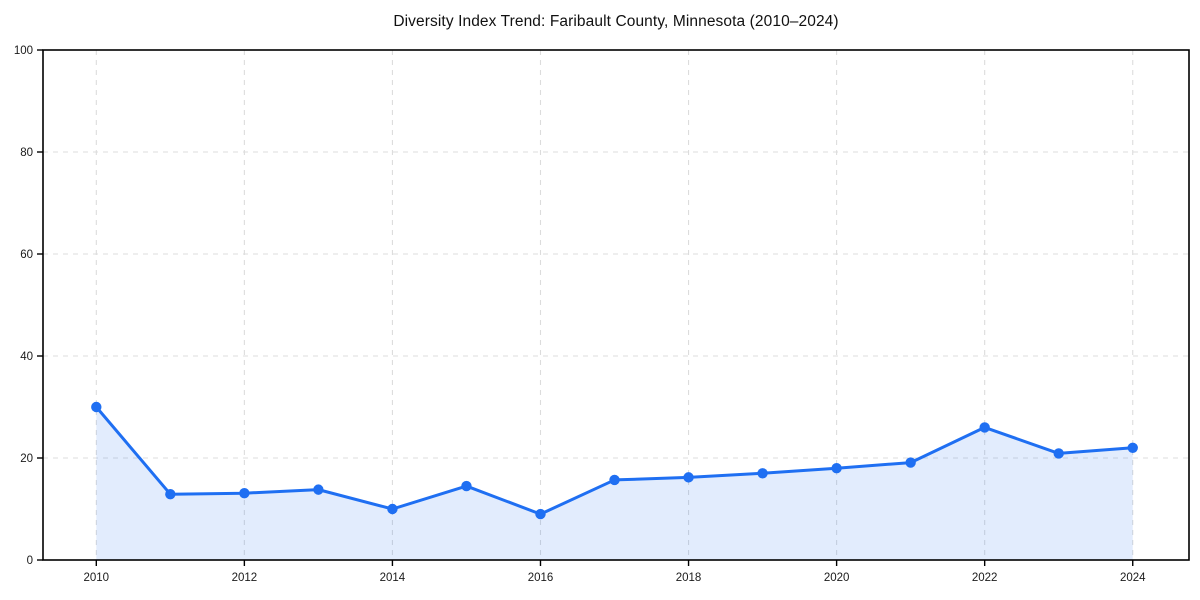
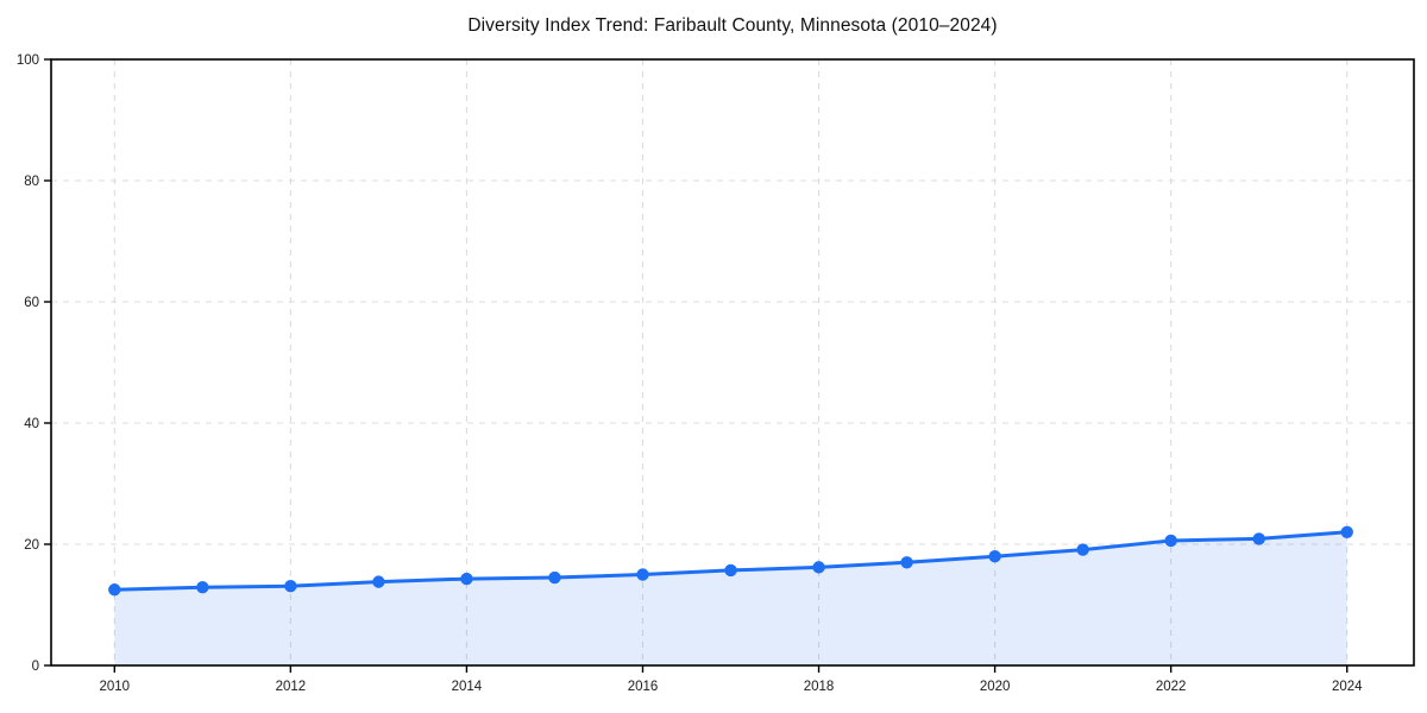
2010: 30 -> 12
2014: 10 -> 14
2016: 9 -> 15
2022: 26 -> 21
